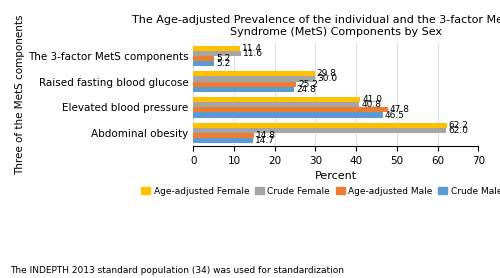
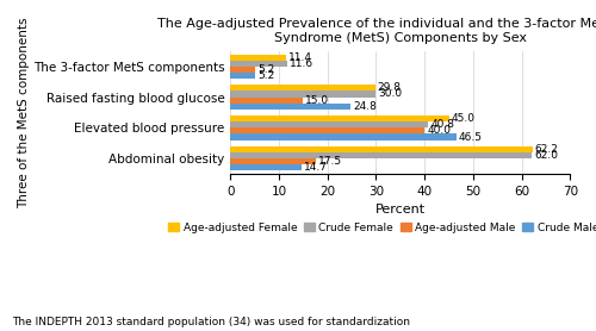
Age-adjusted Male/Raised fasting blood glucose: 25.2 -> 15.0
Age-adjusted Female/Elevated blood pressure: 41.0 -> 45.0
Age-adjusted Male/Elevated blood pressure: 47.8 -> 40.0
Age-adjusted Male/Abdominal obesity: 14.8 -> 17.5
